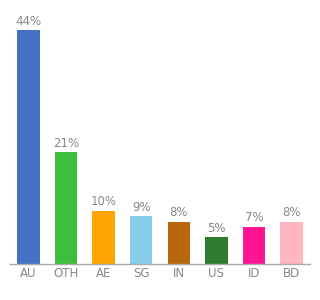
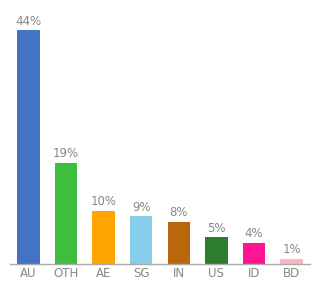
OTH: 21% -> 19%
ID: 7% -> 4%
BD: 8% -> 1%
